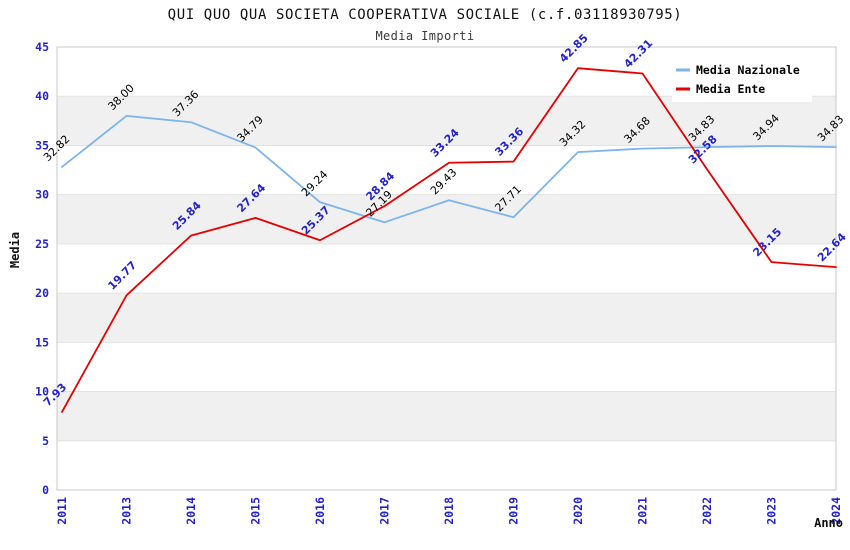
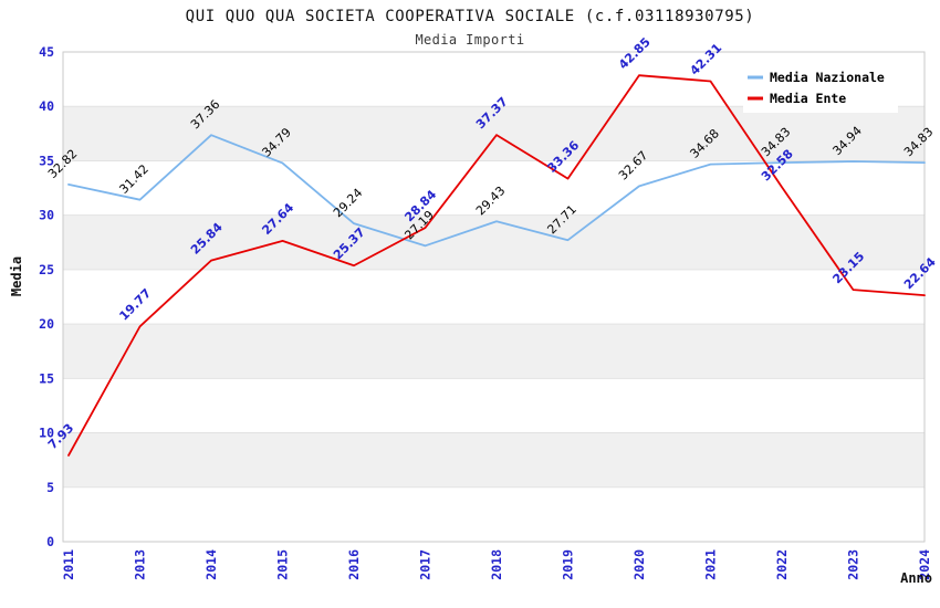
Media Nazionale/2013: 38.00 -> 31.42
Media Ente/2018: 33.24 -> 37.37
Media Nazionale/2020: 34.32 -> 32.67
